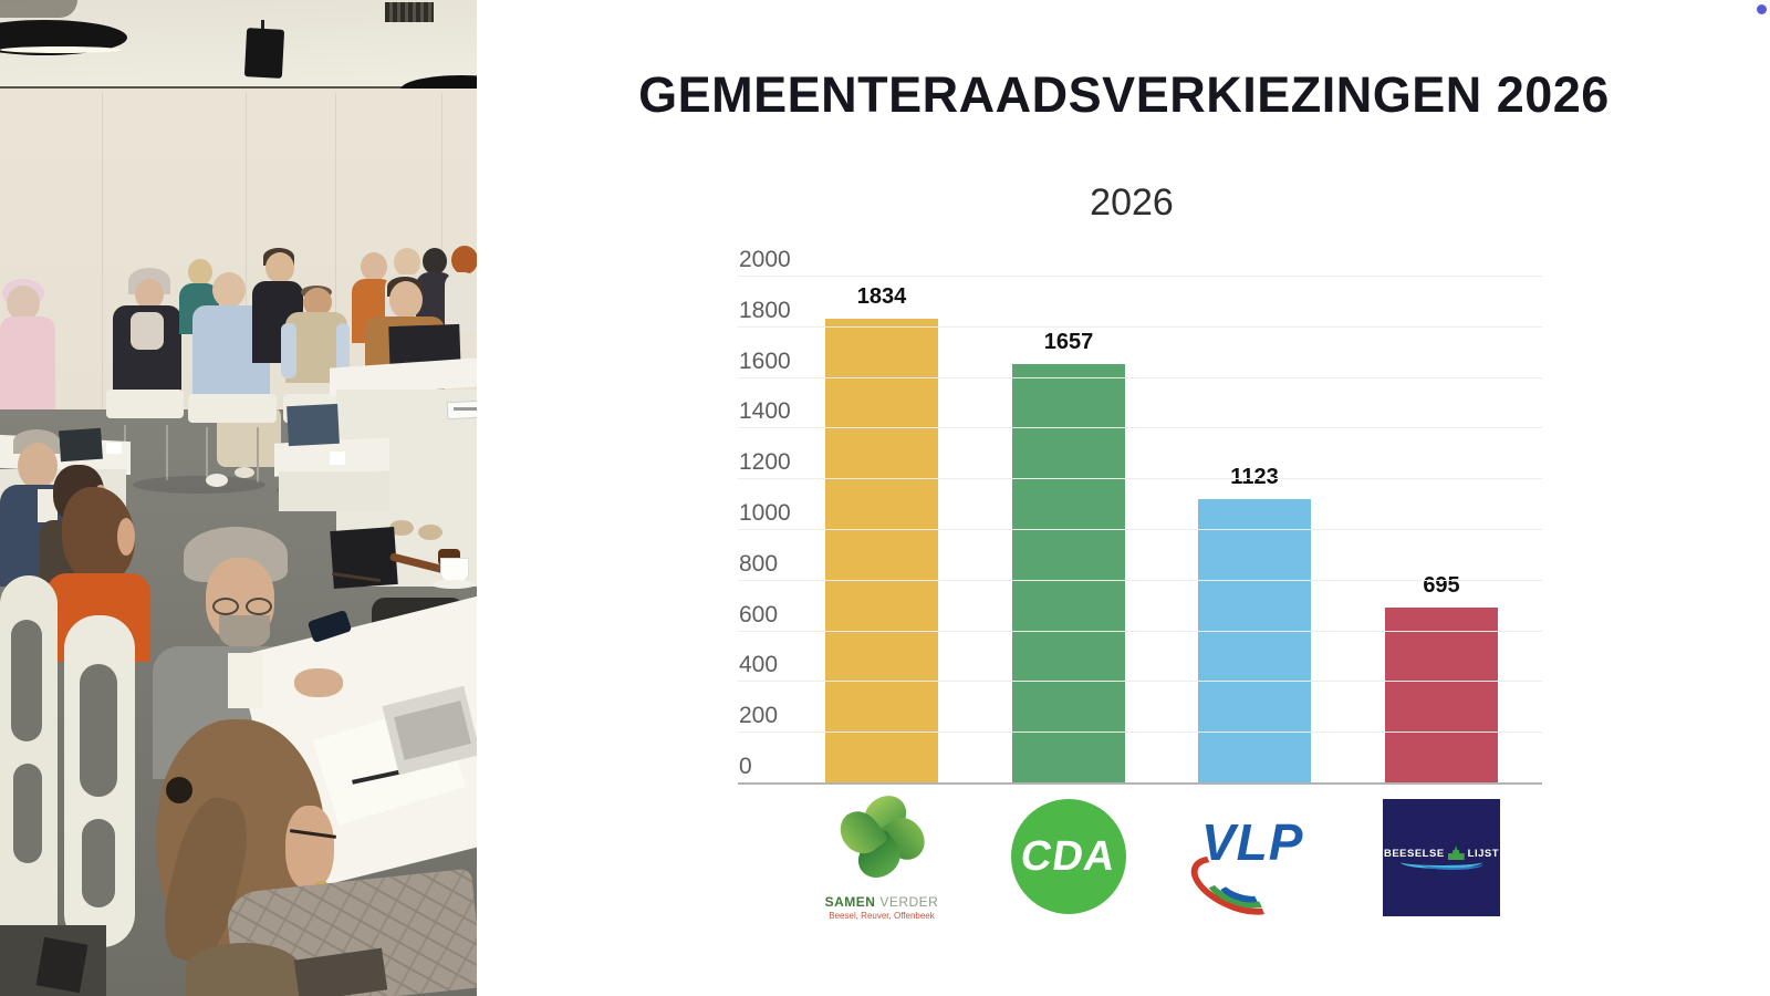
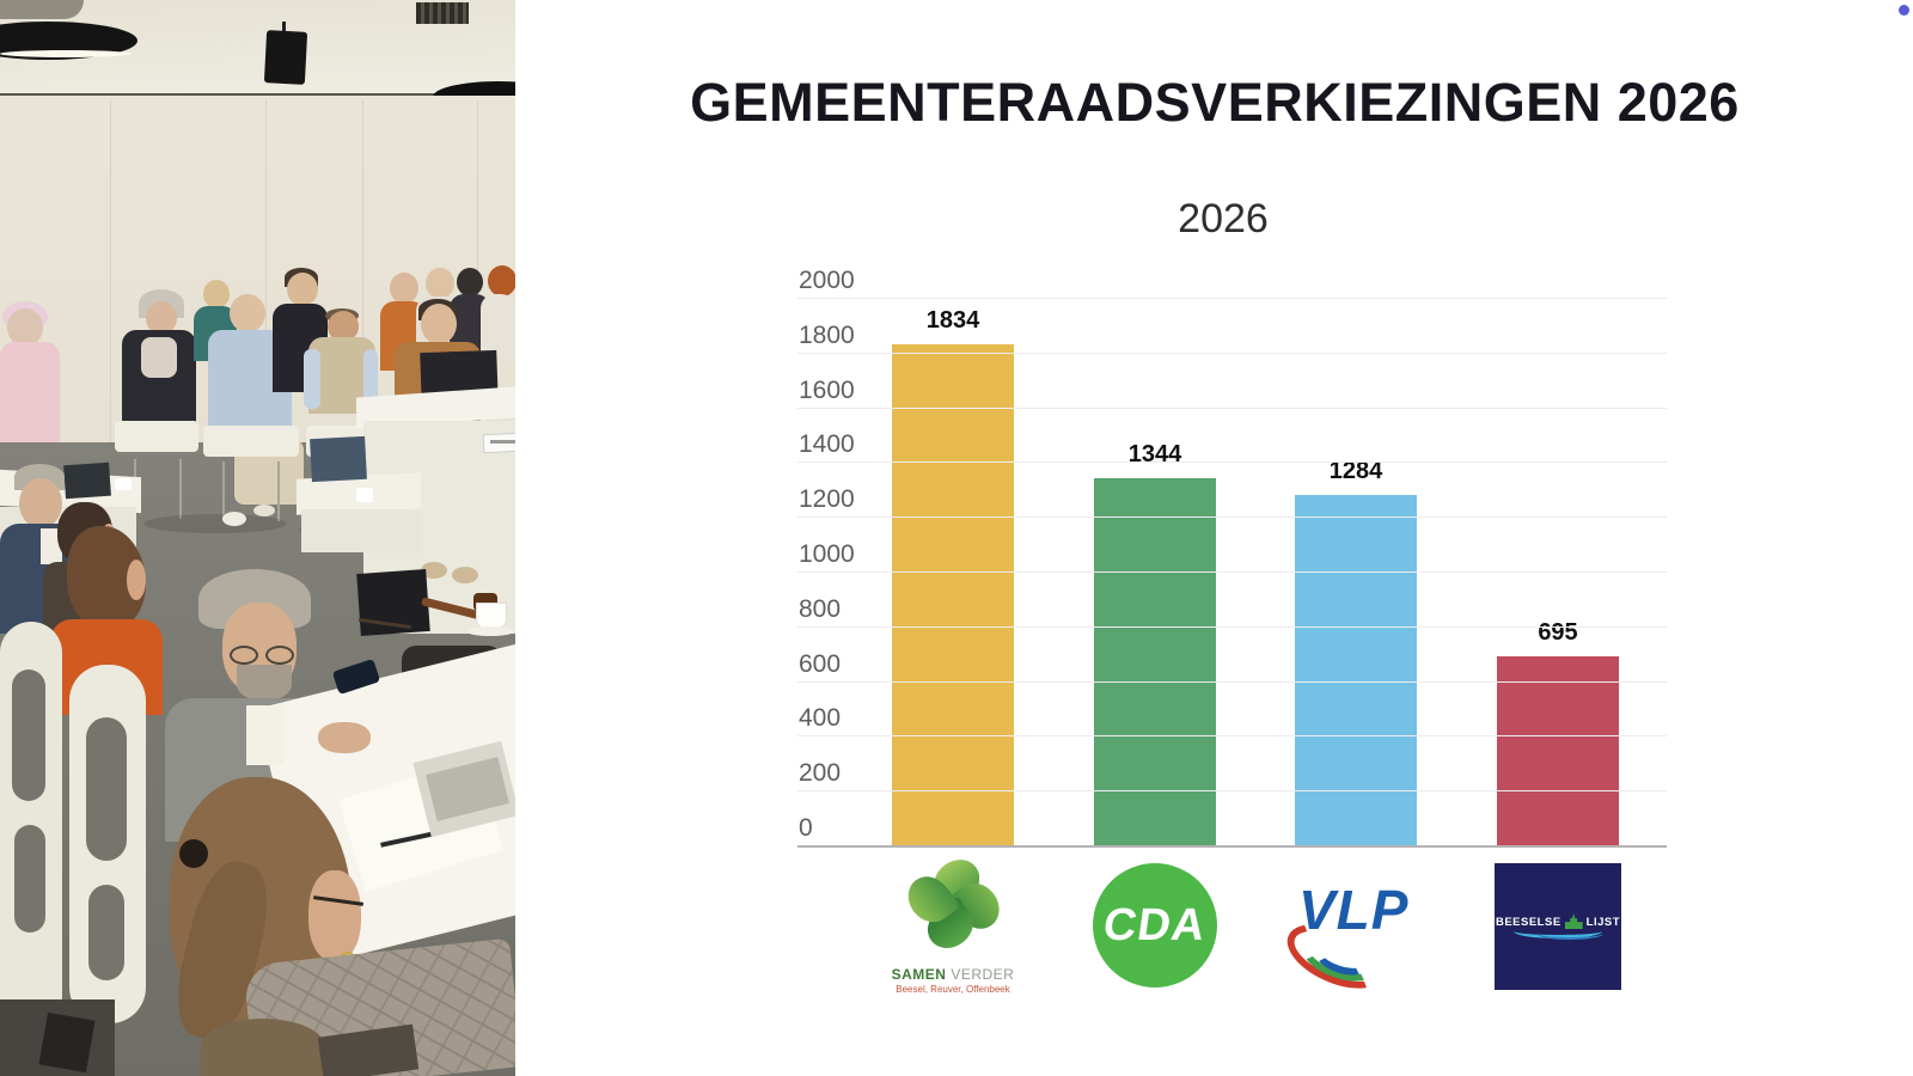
CDA: 1657 -> 1344
VLP: 1123 -> 1284
